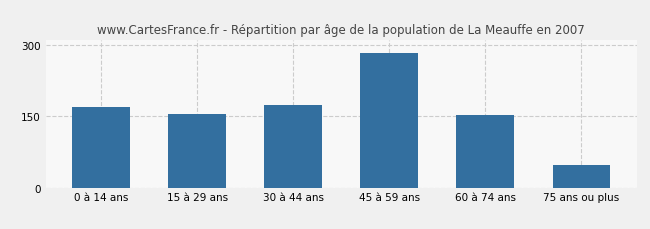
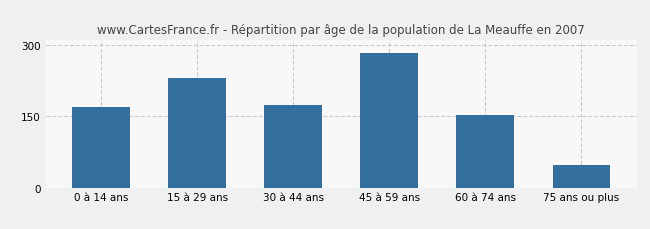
15 à 29 ans: 155 -> 230
